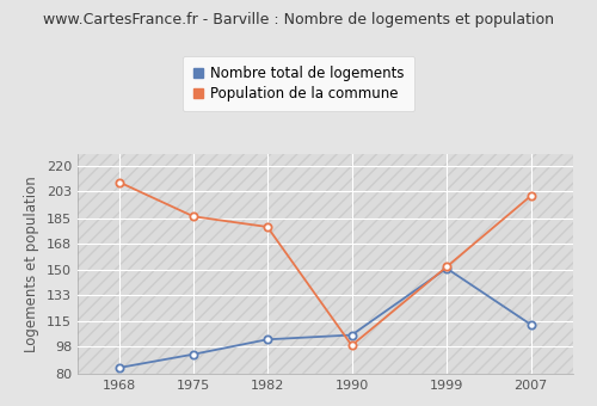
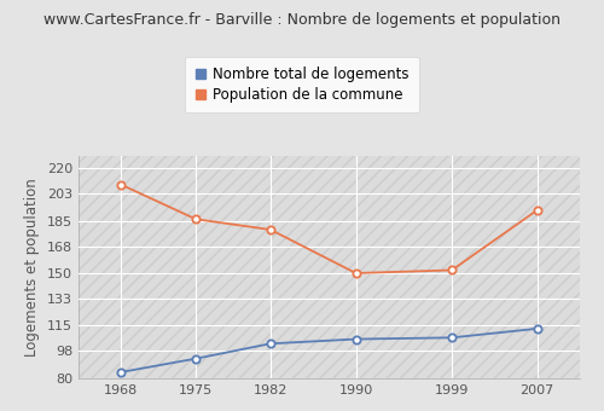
Population de la commune/1990: 99 -> 150
Nombre total de logements/1999: 151 -> 107
Population de la commune/2007: 200 -> 192
